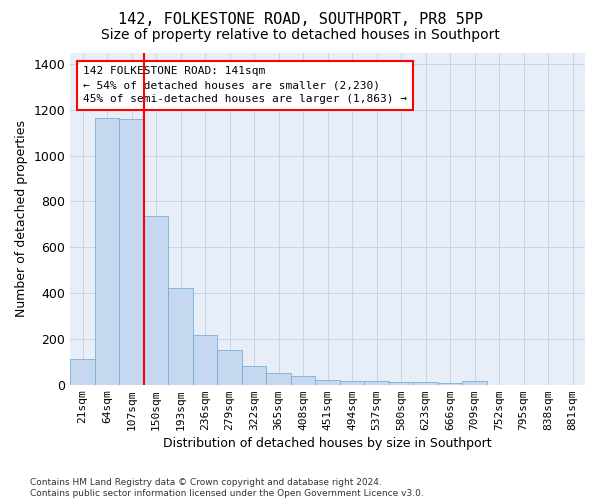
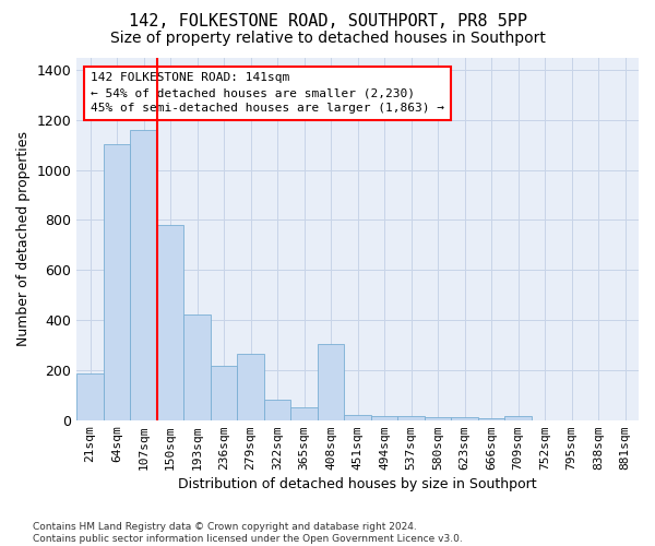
21sqm: 113 -> 185
64sqm: 1165 -> 1105
150sqm: 735 -> 780
279sqm: 152 -> 265
408sqm: 38 -> 305
